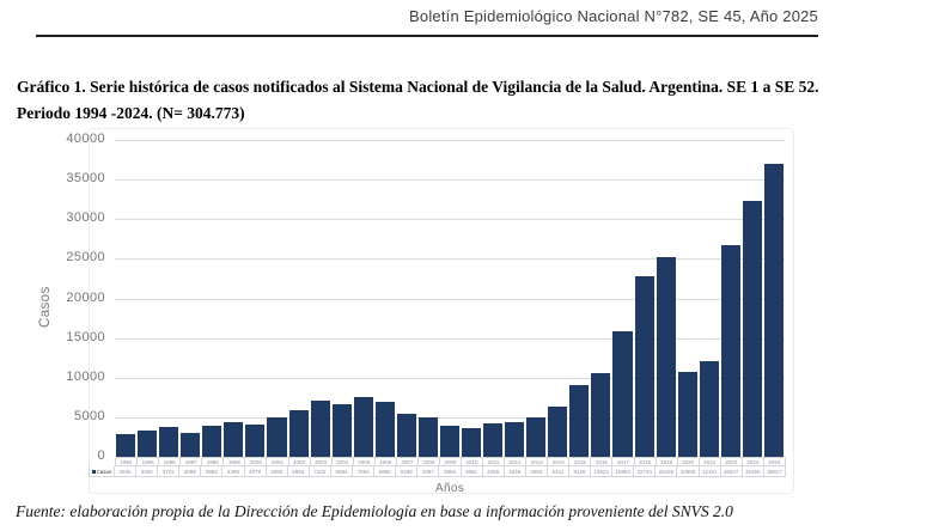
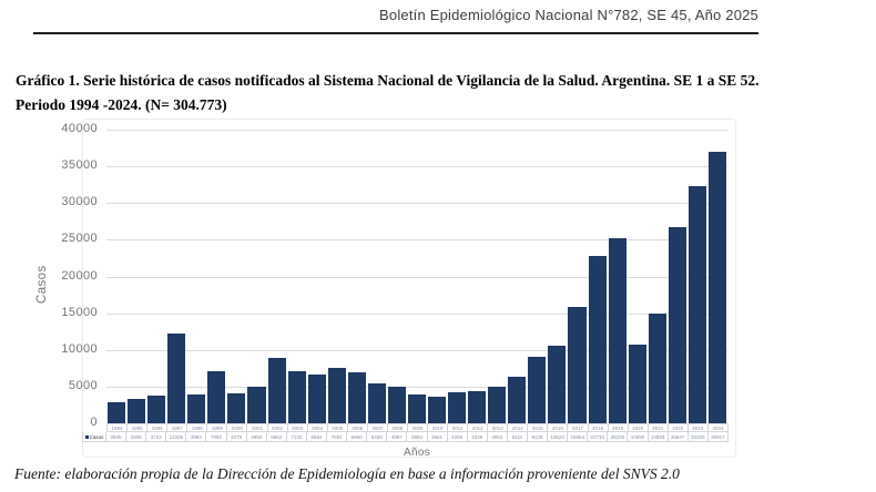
1997: 3089 -> 12206
1999: 4395 -> 7092
2002: 5963 -> 8862
2021: 12151 -> 14883
